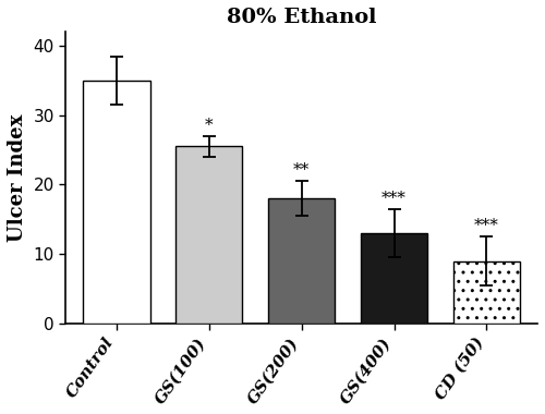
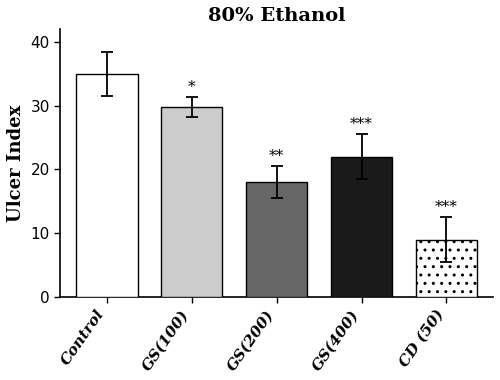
GS(100): 25.5 -> 29.8
GS(400): 13.0 -> 22.0
